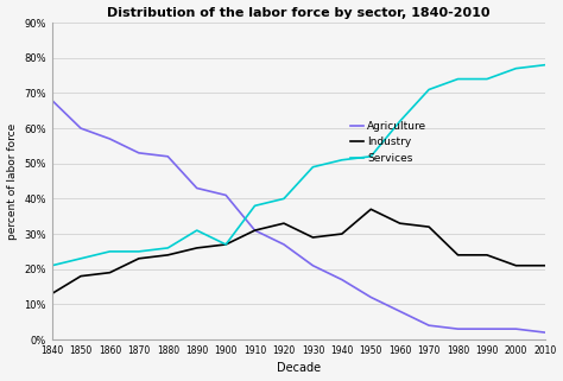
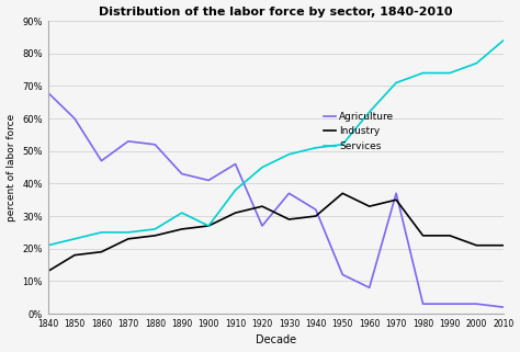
Agriculture/1860: 57% -> 47%
Agriculture/1910: 31% -> 46%
Services/1920: 40% -> 45%
Agriculture/1930: 21% -> 37%
Agriculture/1940: 17% -> 32%
Agriculture/1970: 4% -> 37%
Industry/1970: 32% -> 35%
Services/2010: 78% -> 84%
